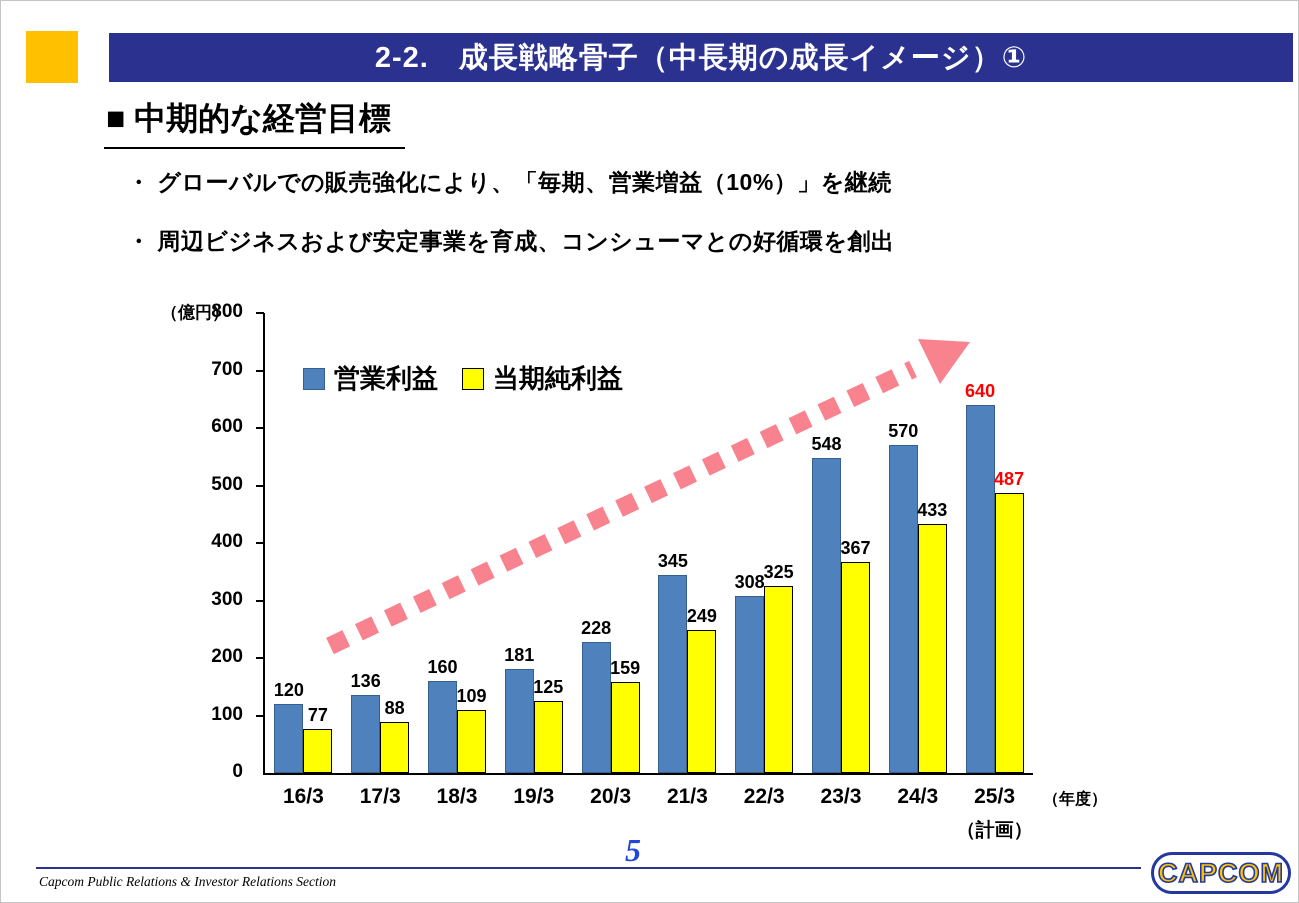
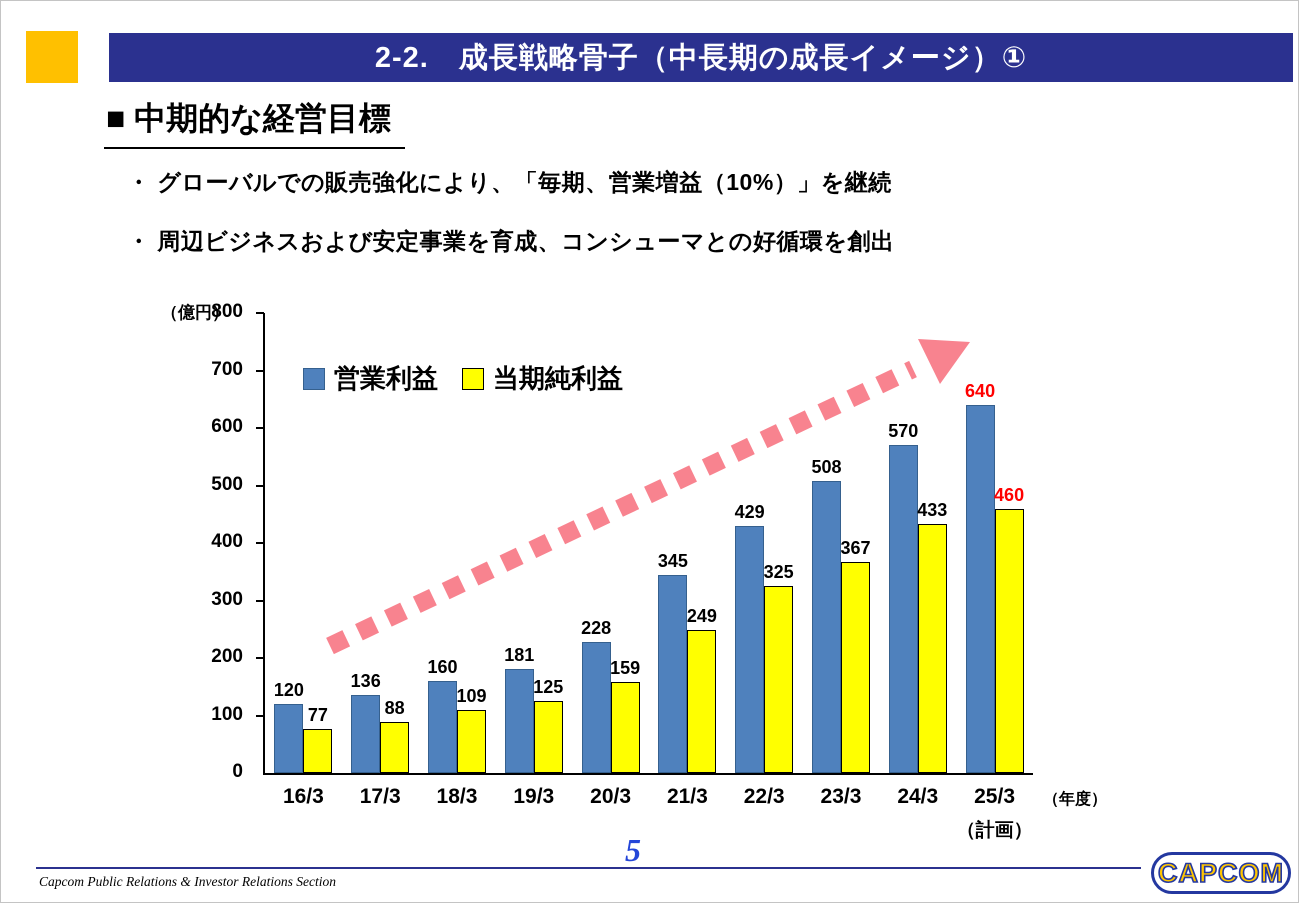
営業利益/22/3: 308 -> 429
営業利益/23/3: 548 -> 508
当期純利益/25/3: 487 -> 460
